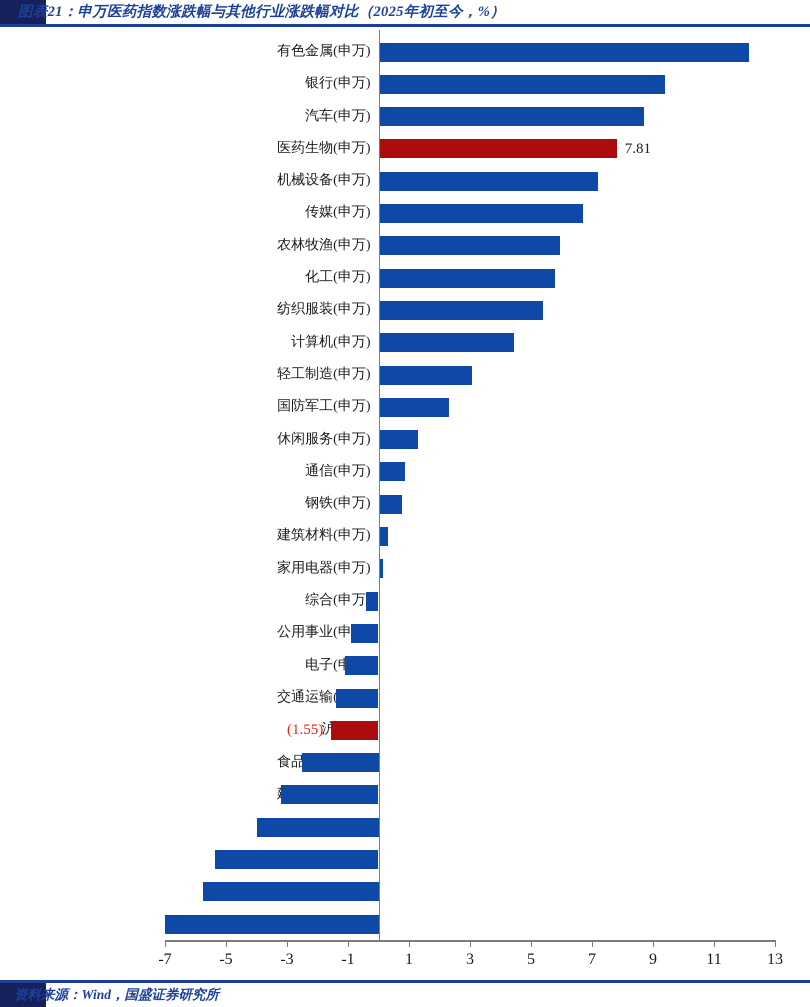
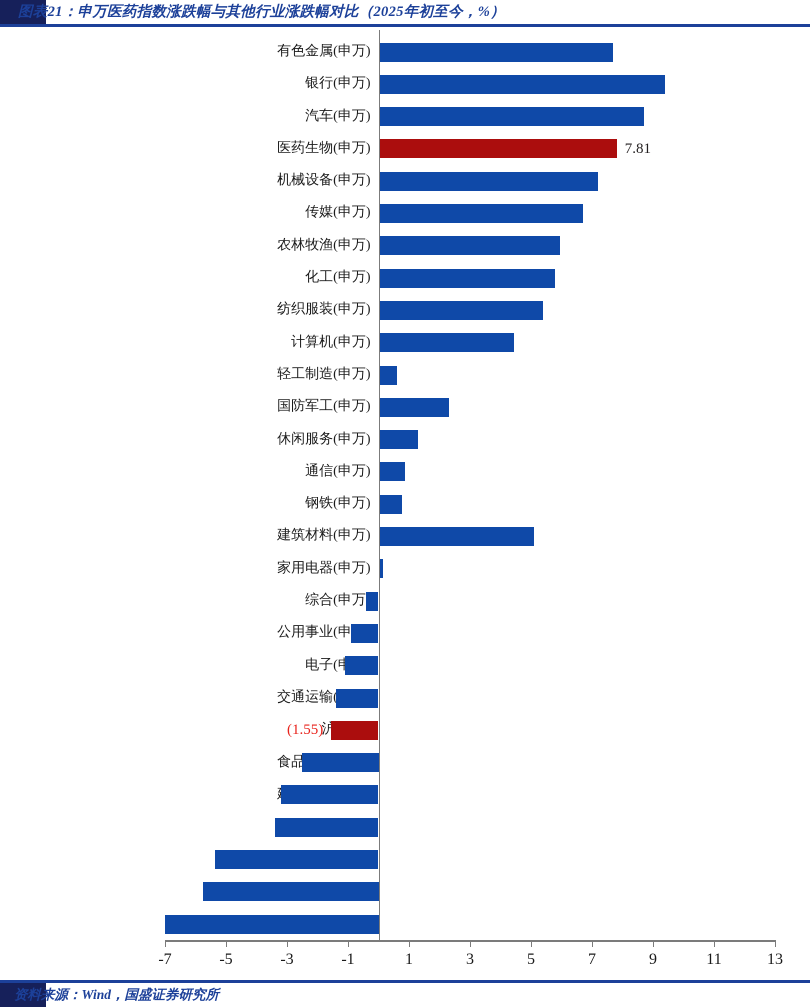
有色金属(申万): 12.2 -> 7.7
轻工制造(申万): 3.0 -> 0.6
建筑材料(申万): 0.3 -> 5.1
商业贸易(申万): -4.0 -> -3.4
